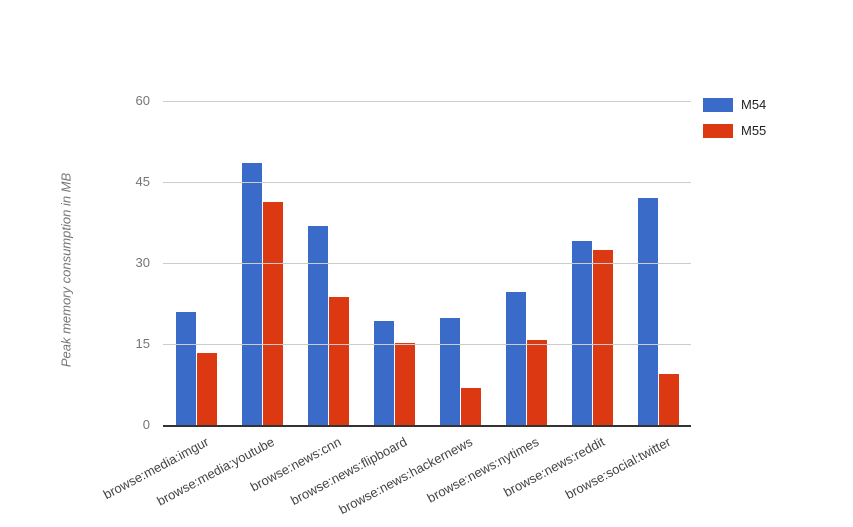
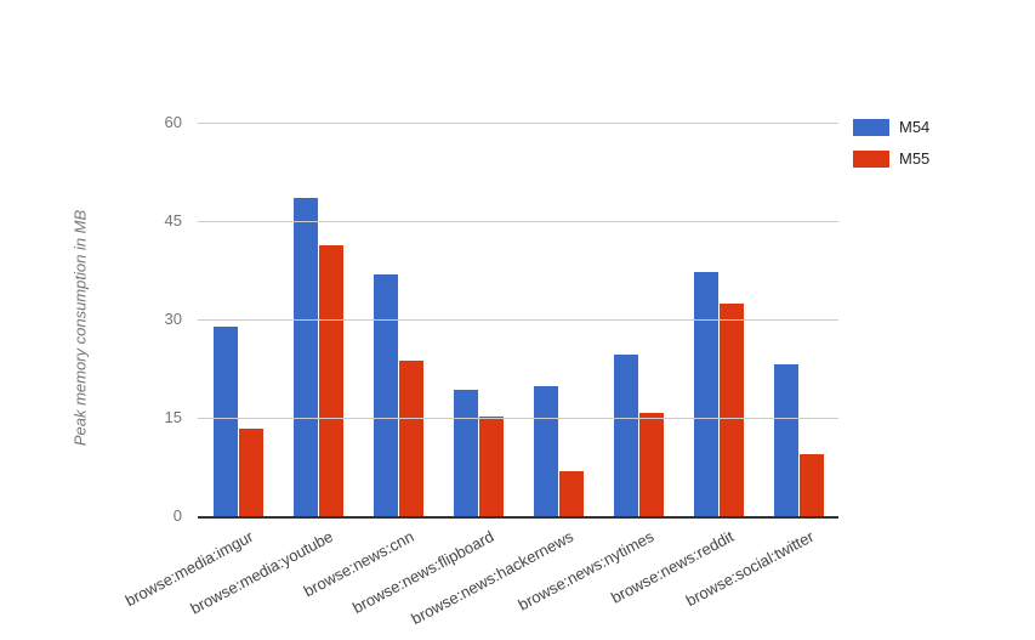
M54/browse:media:imgur: 21 -> 29
M54/browse:news:reddit: 34 -> 37
M54/browse:social:twitter: 42 -> 23
